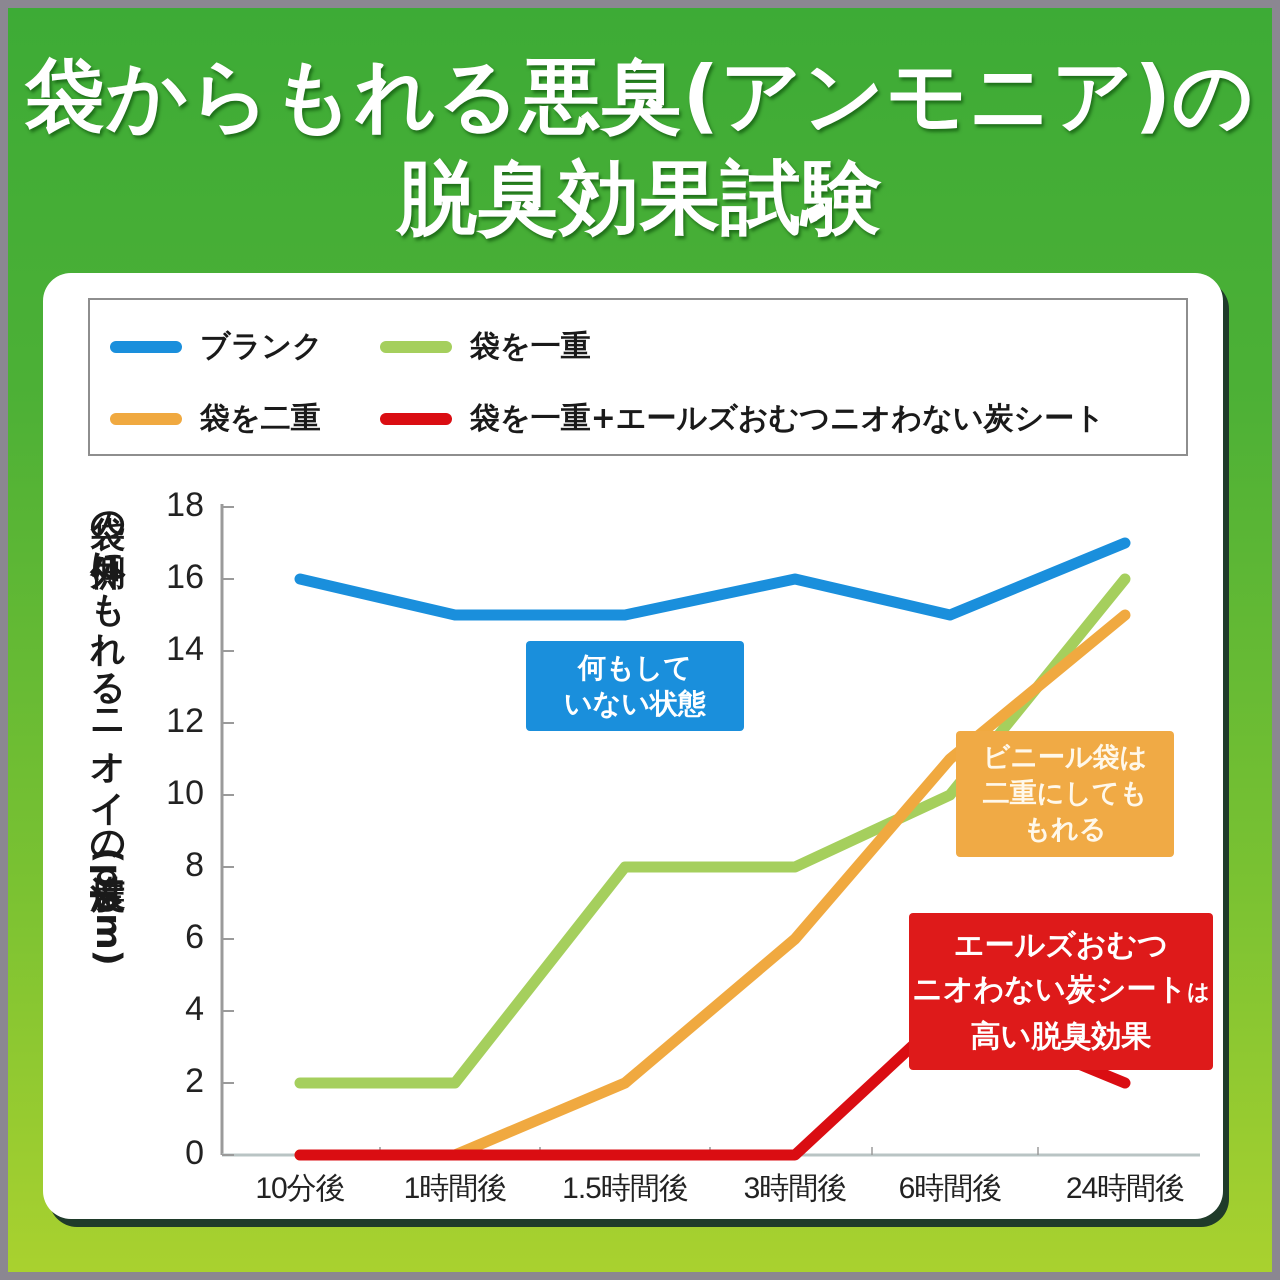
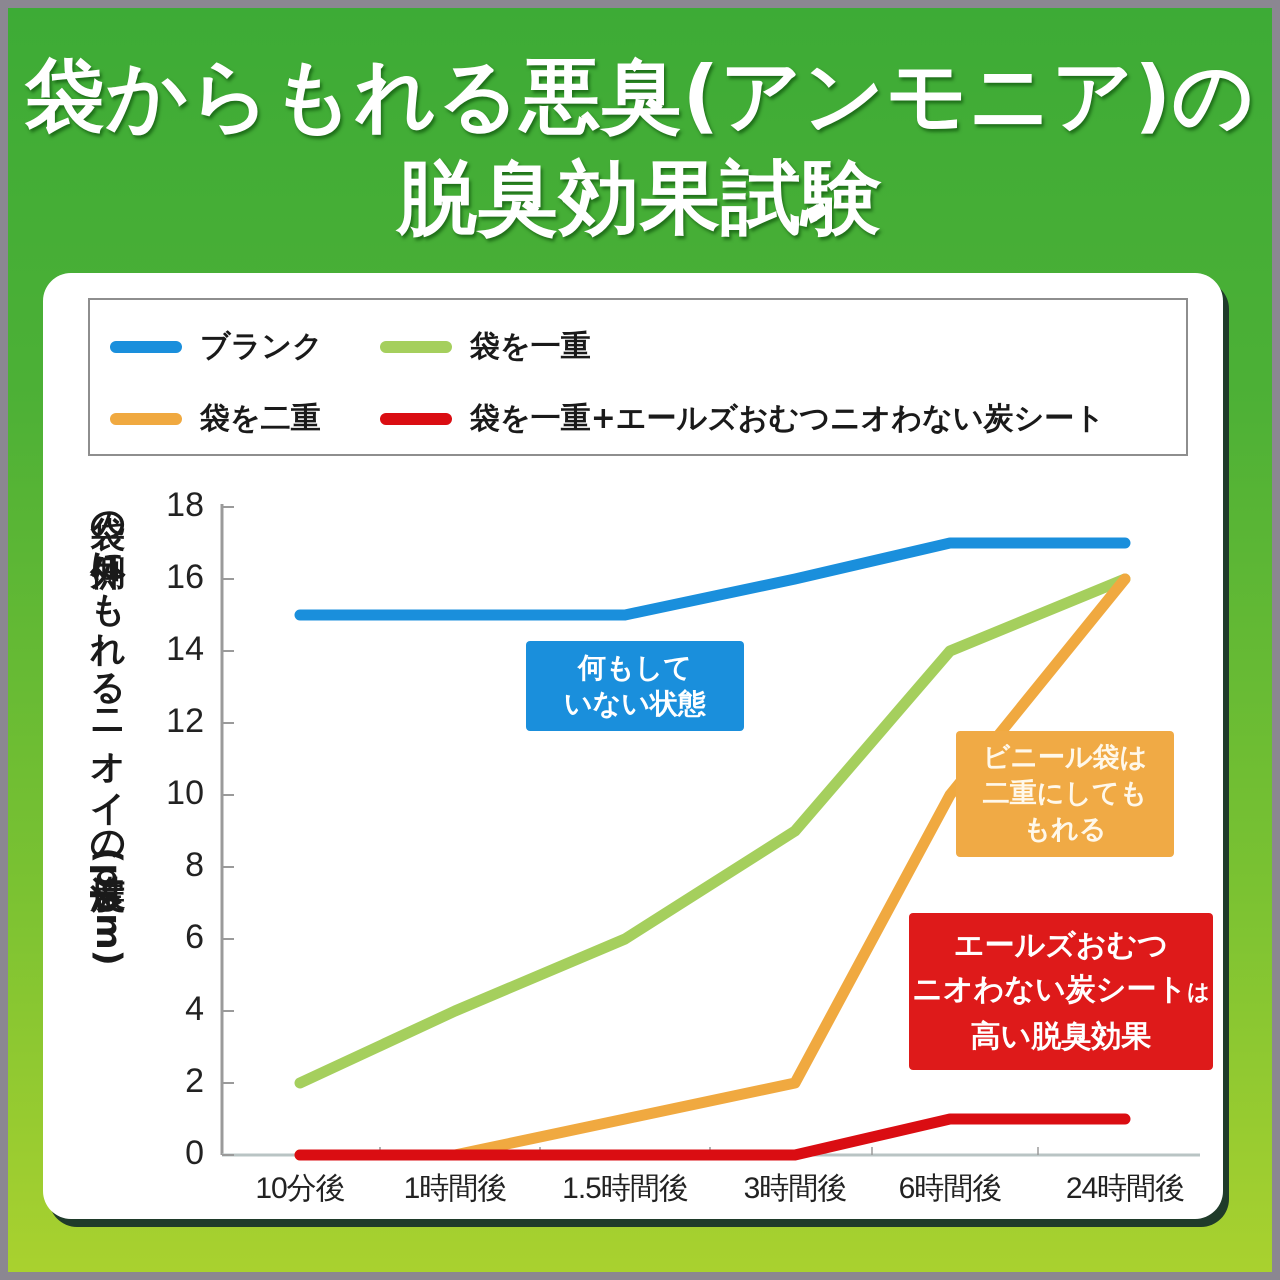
ブランク/10分後: 16 -> 15
袋を一重/1時間後: 2 -> 4
袋を一重/1.5時間後: 8 -> 6
袋を二重/1.5時間後: 2 -> 1
袋を一重/3時間後: 8 -> 9
袋を二重/3時間後: 6 -> 2
ブランク/6時間後: 15 -> 17
袋を一重/6時間後: 10 -> 14
袋を二重/6時間後: 11 -> 10
袋を一重+エールズおむつニオわない炭シート/6時間後: 4 -> 1
袋を二重/24時間後: 15 -> 16
袋を一重+エールズおむつニオわない炭シート/24時間後: 2 -> 1
